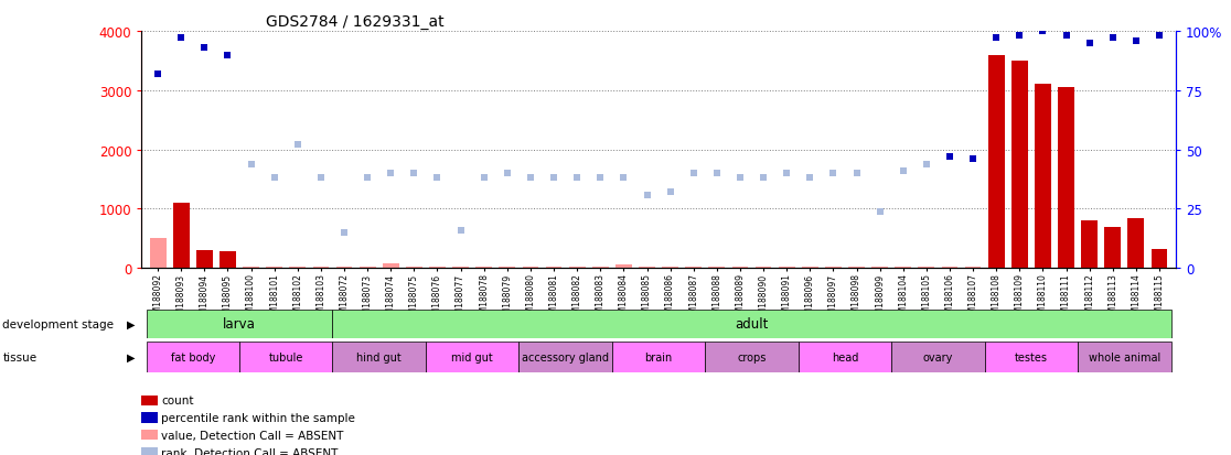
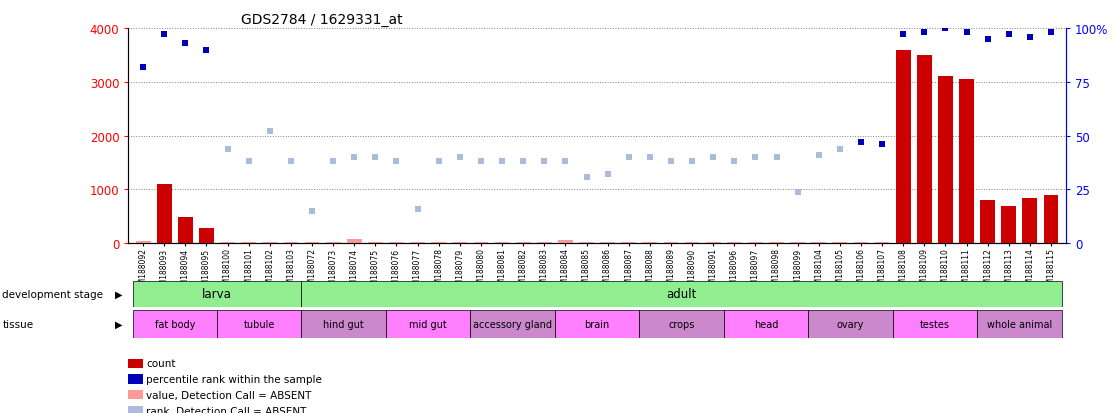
GSM188092: 500 -> 50
GSM188094: 300 -> 480
GSM188115: 320 -> 900
